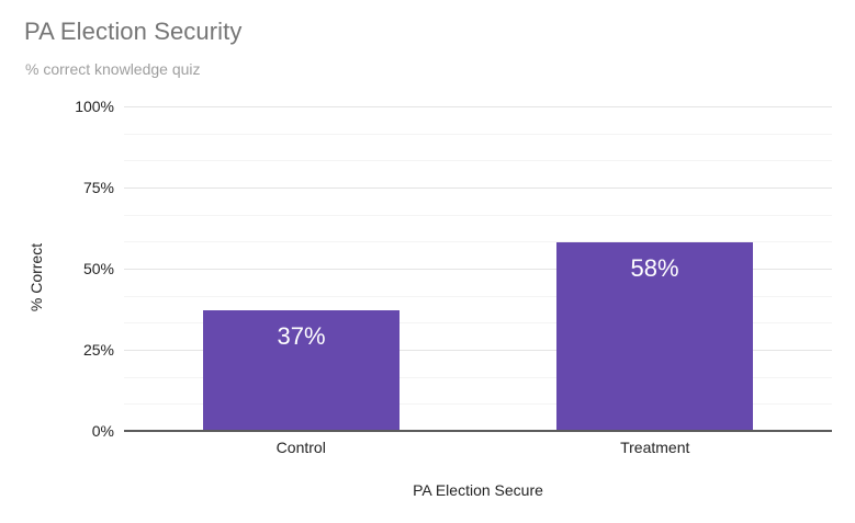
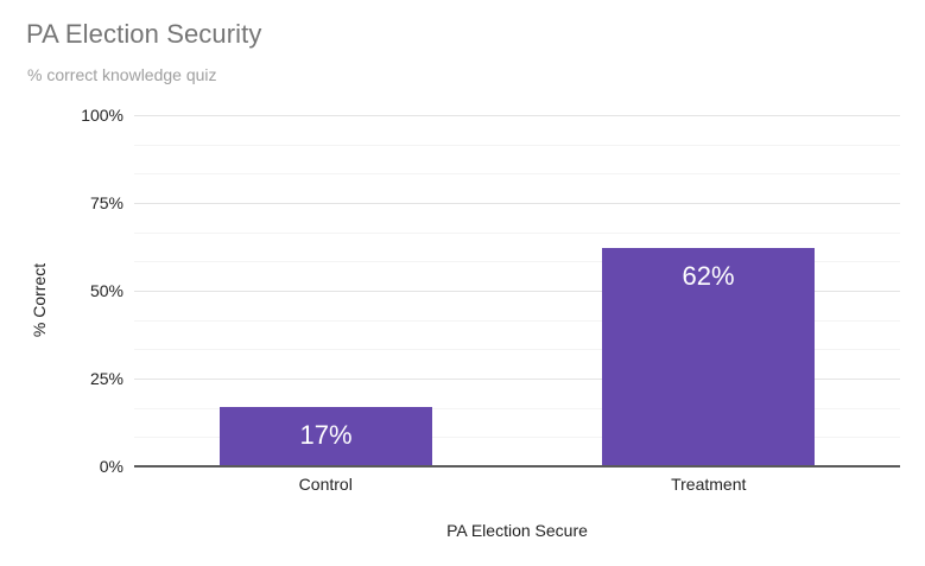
Control: 37% -> 17%
Treatment: 58% -> 62%
